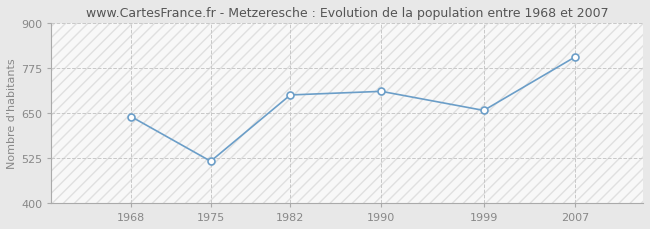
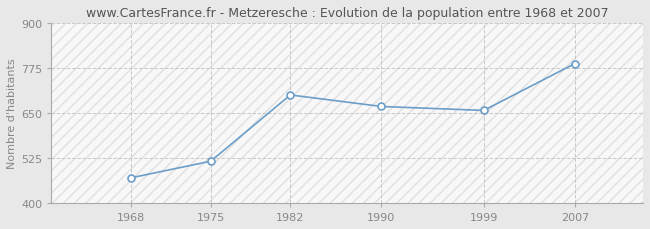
1968: 640 -> 470
1990: 710 -> 668
2007: 805 -> 787
